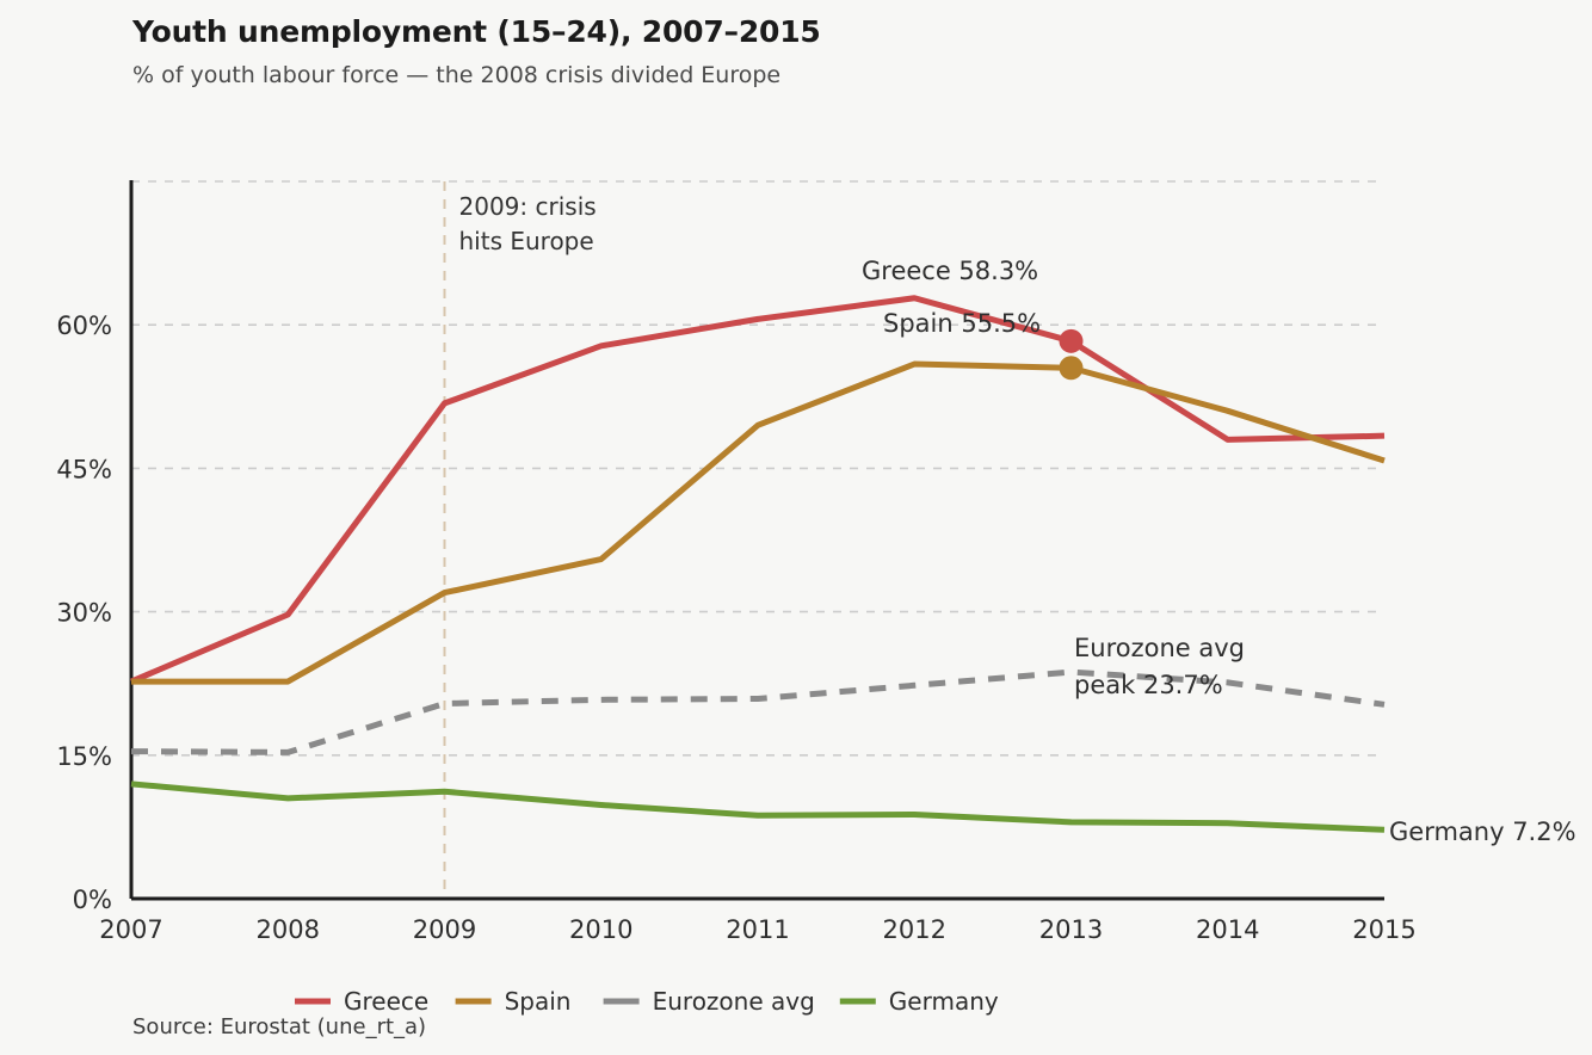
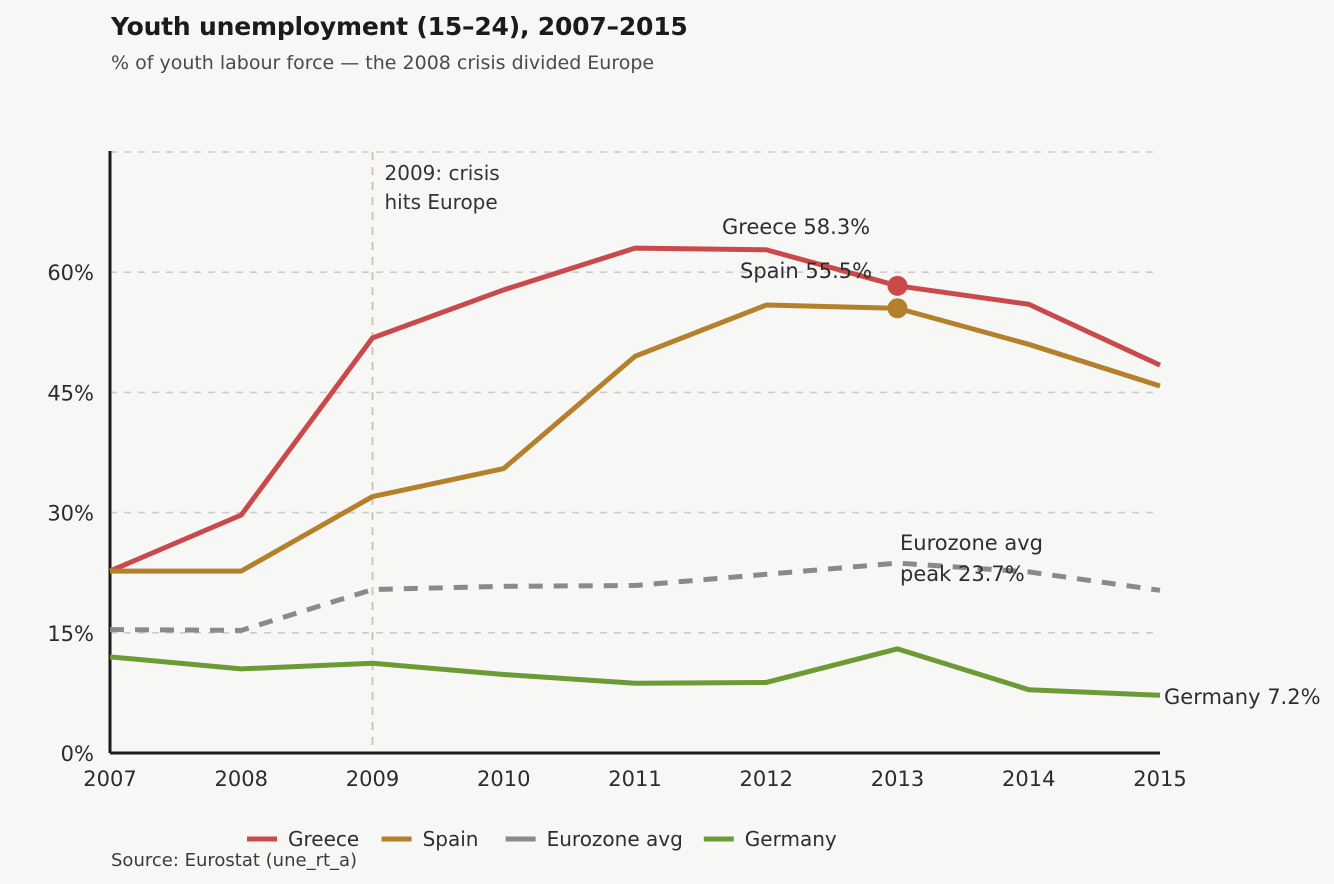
Greece/2011: 61% -> 63%
Germany/2013: 8% -> 13%
Greece/2014: 48% -> 56%
